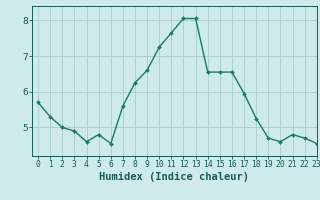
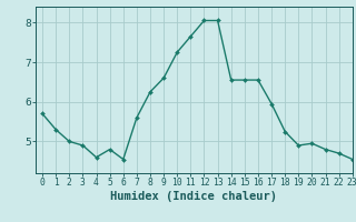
19: 4.70 -> 4.90
20: 4.60 -> 4.95
